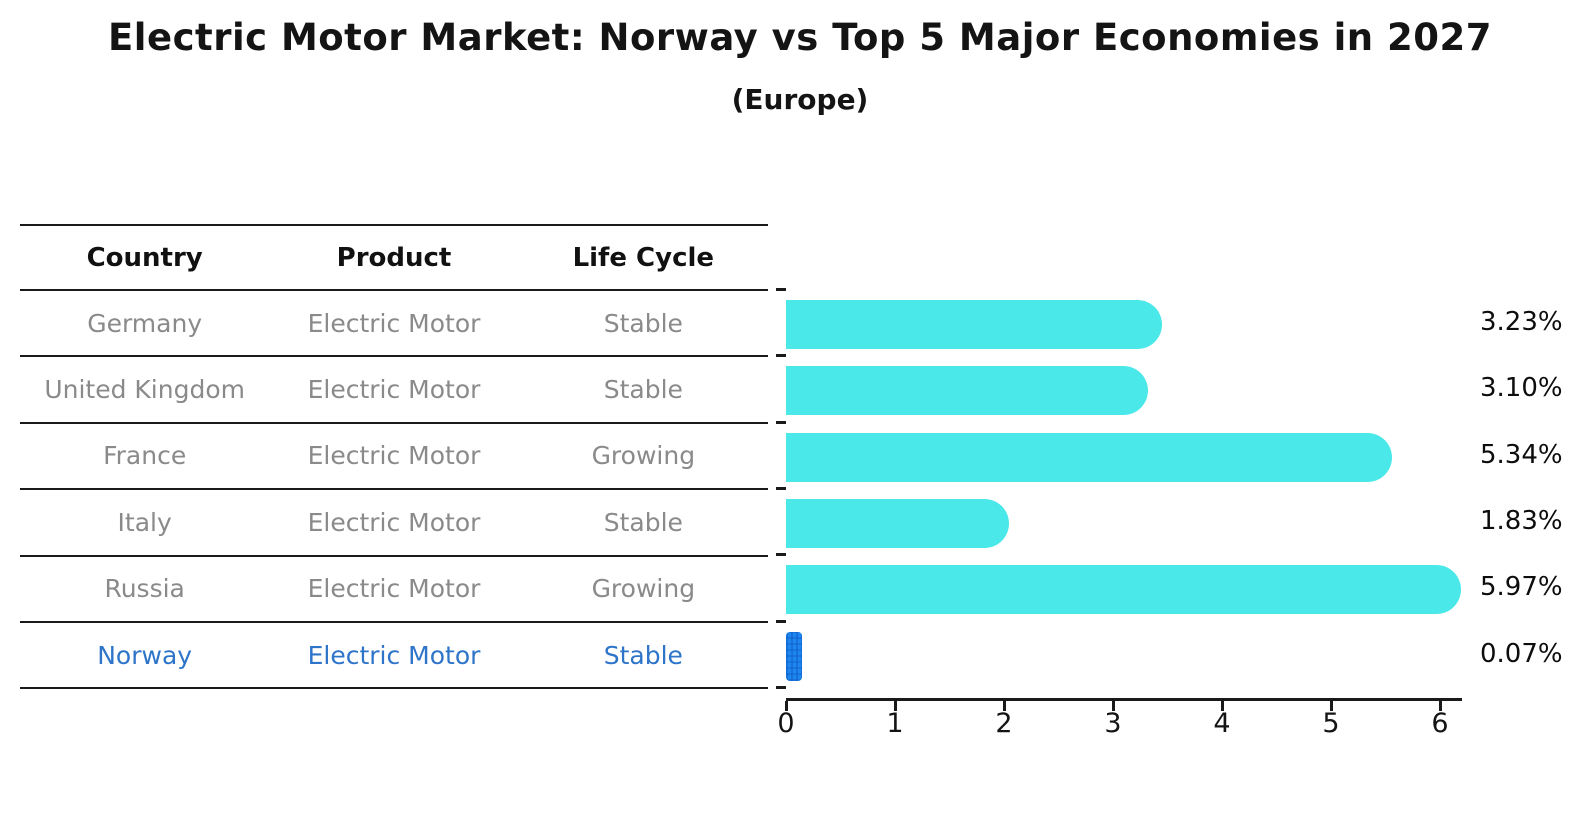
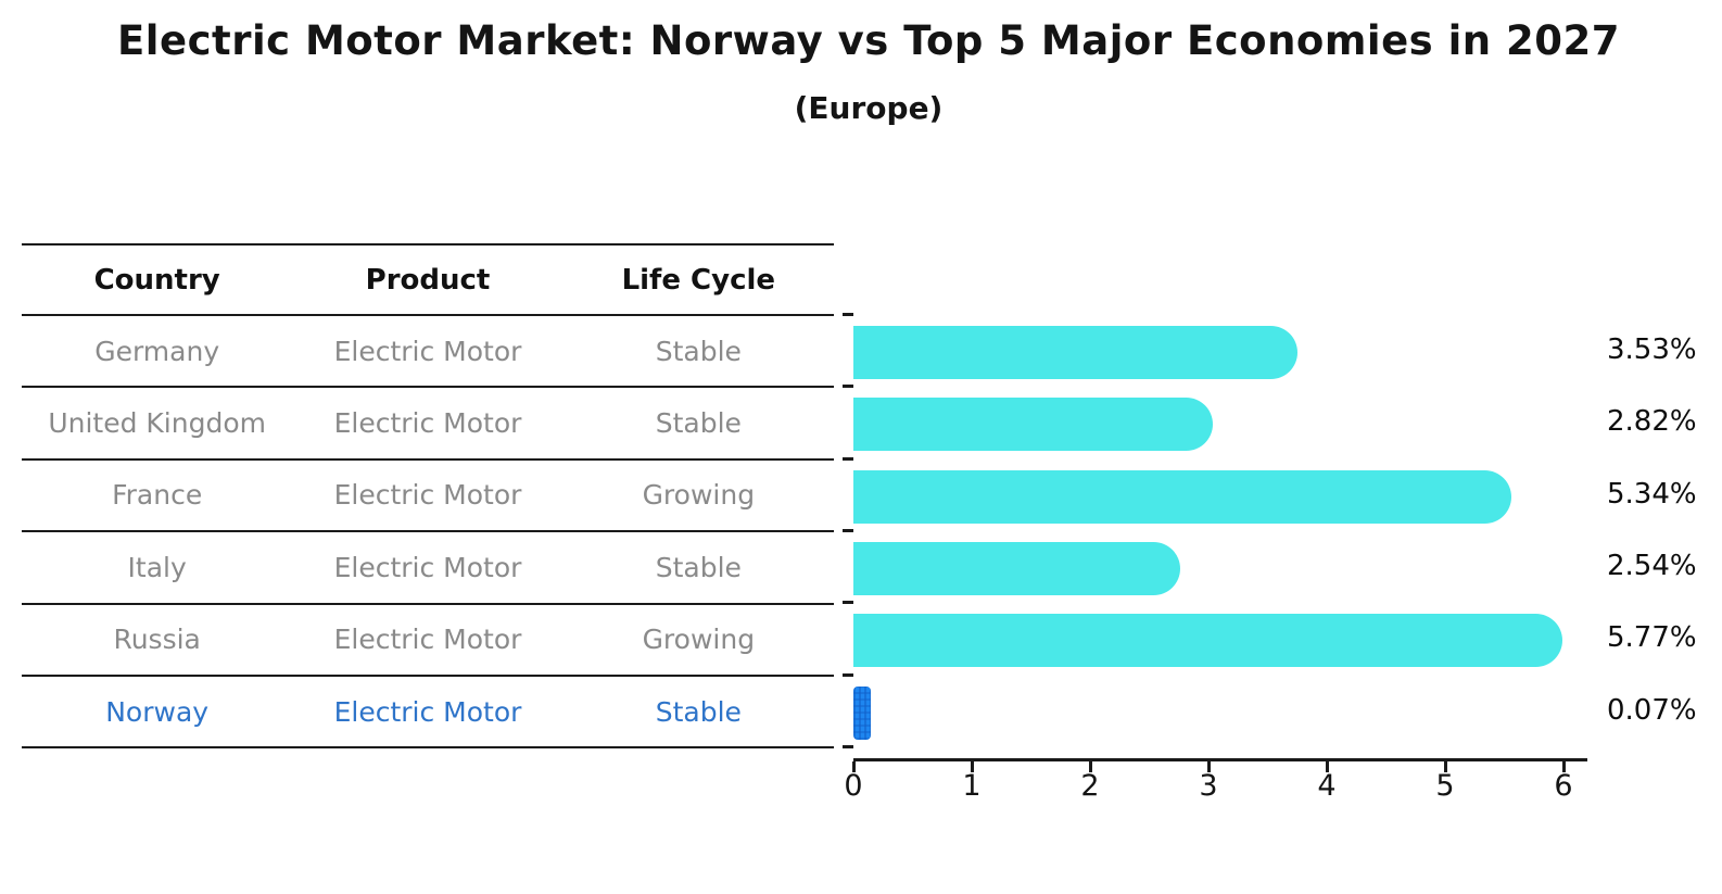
Germany: 3.23% -> 3.53%
United Kingdom: 3.10% -> 2.82%
Italy: 1.83% -> 2.54%
Russia: 5.97% -> 5.77%
